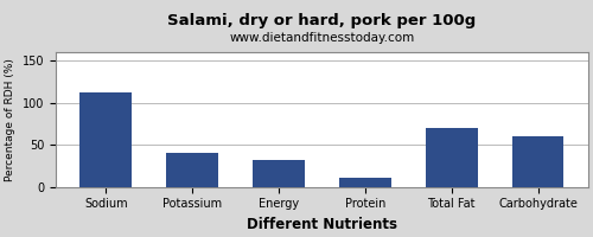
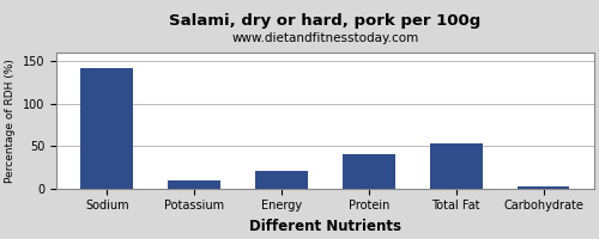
Sodium: 112 -> 141
Potassium: 40 -> 9
Energy: 32 -> 21
Protein: 10 -> 40
Total Fat: 70 -> 53
Carbohydrate: 60 -> 2
